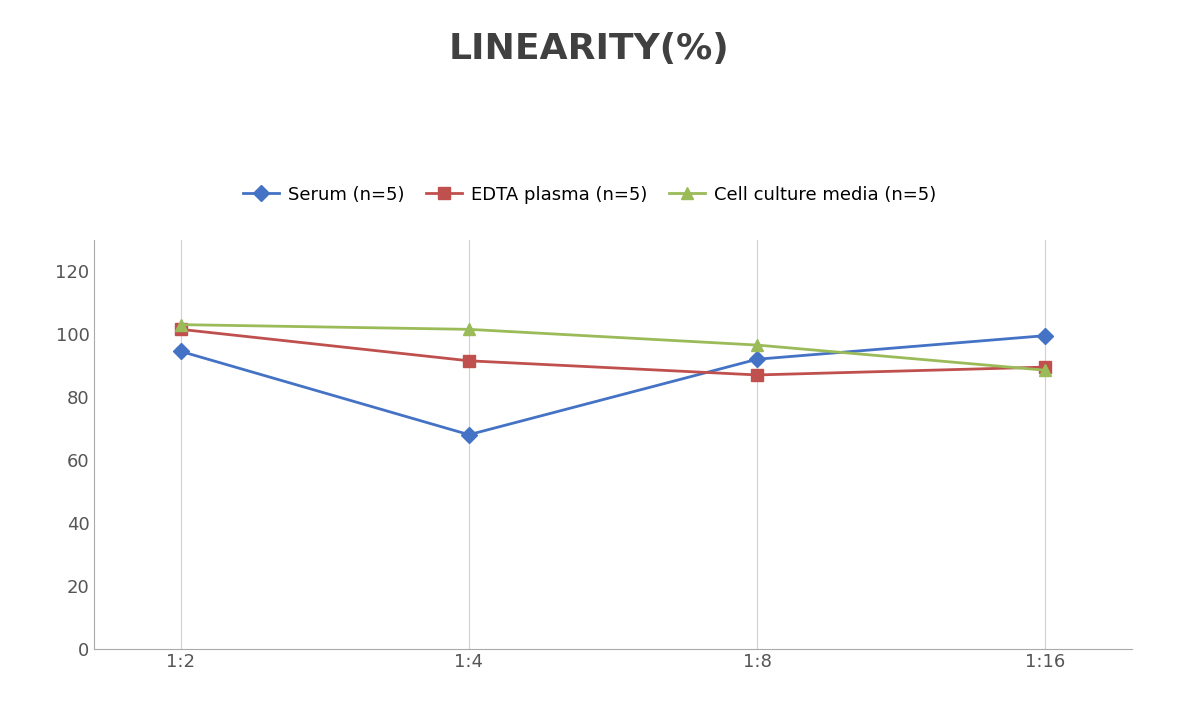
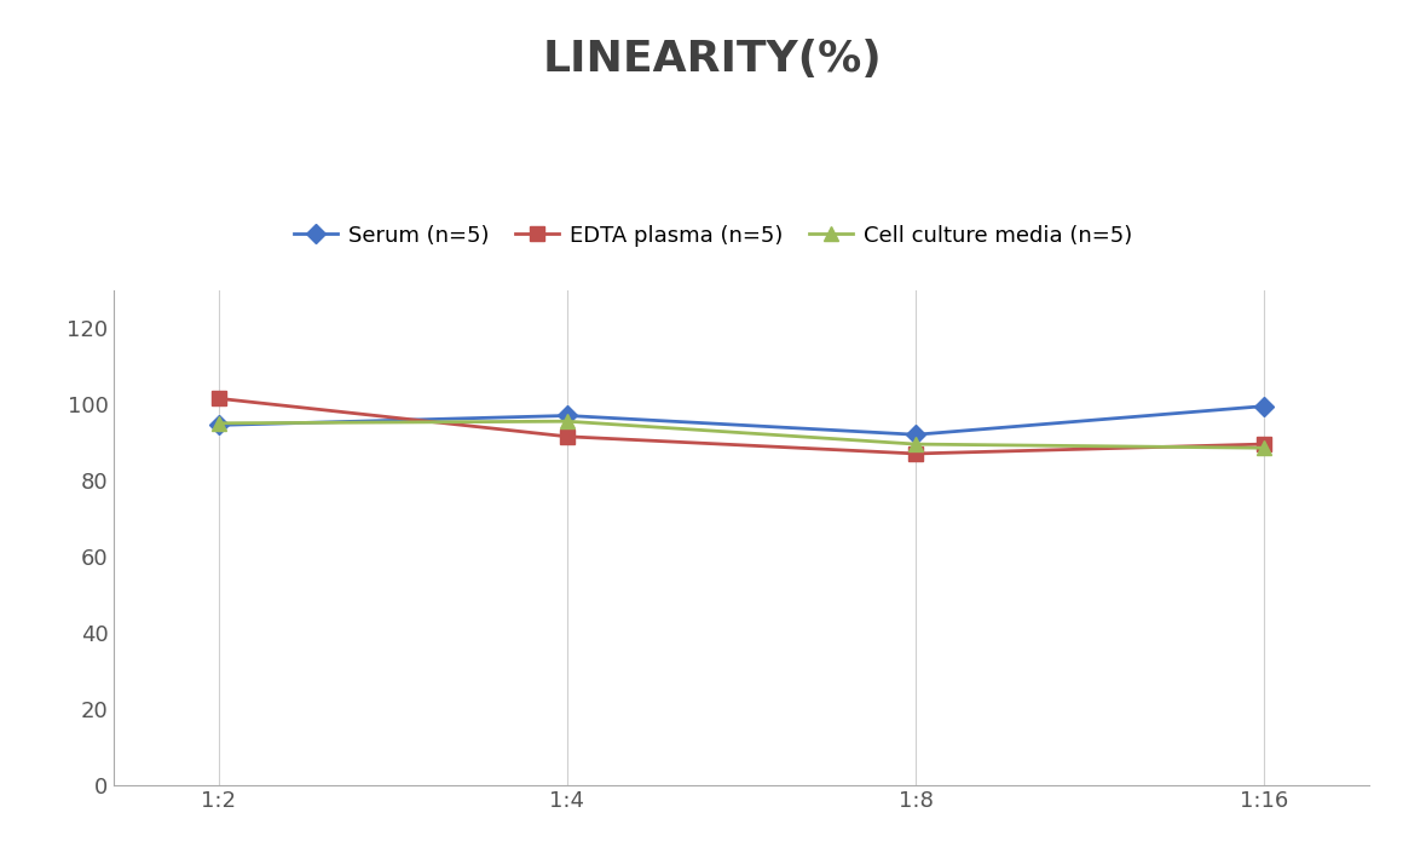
Cell culture media (n=5)/1:2: 103.0 -> 95.0
Serum (n=5)/1:4: 68.0 -> 97.0
Cell culture media (n=5)/1:4: 101.5 -> 95.5
Cell culture media (n=5)/1:8: 96.5 -> 89.5
